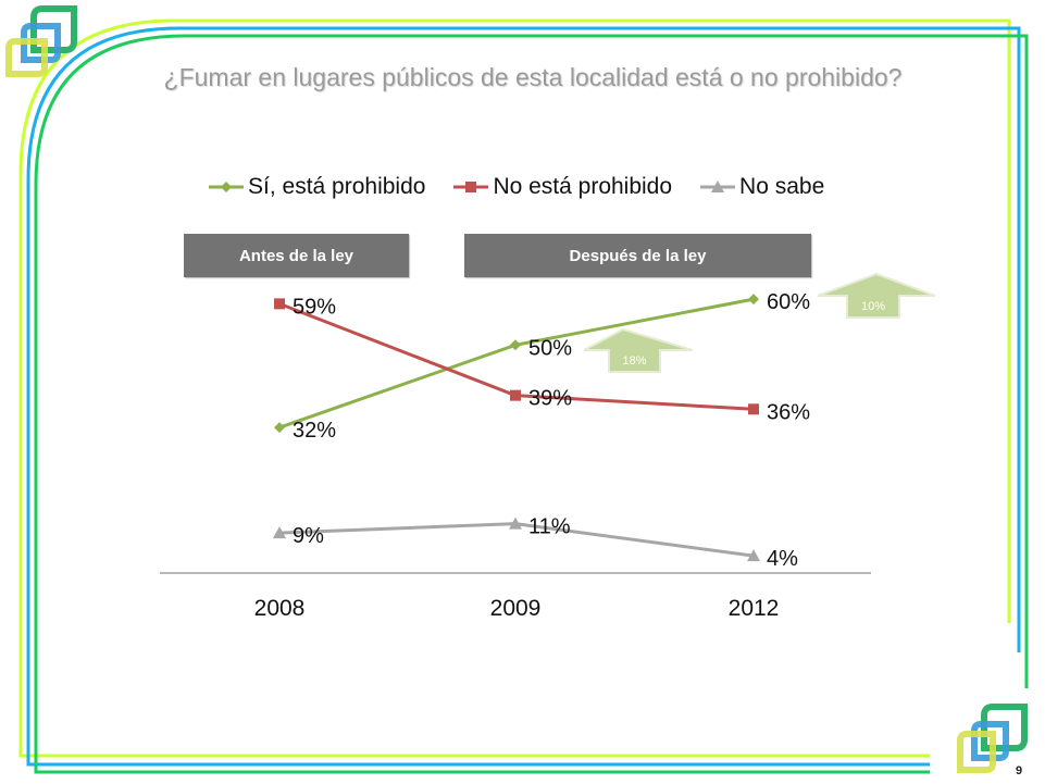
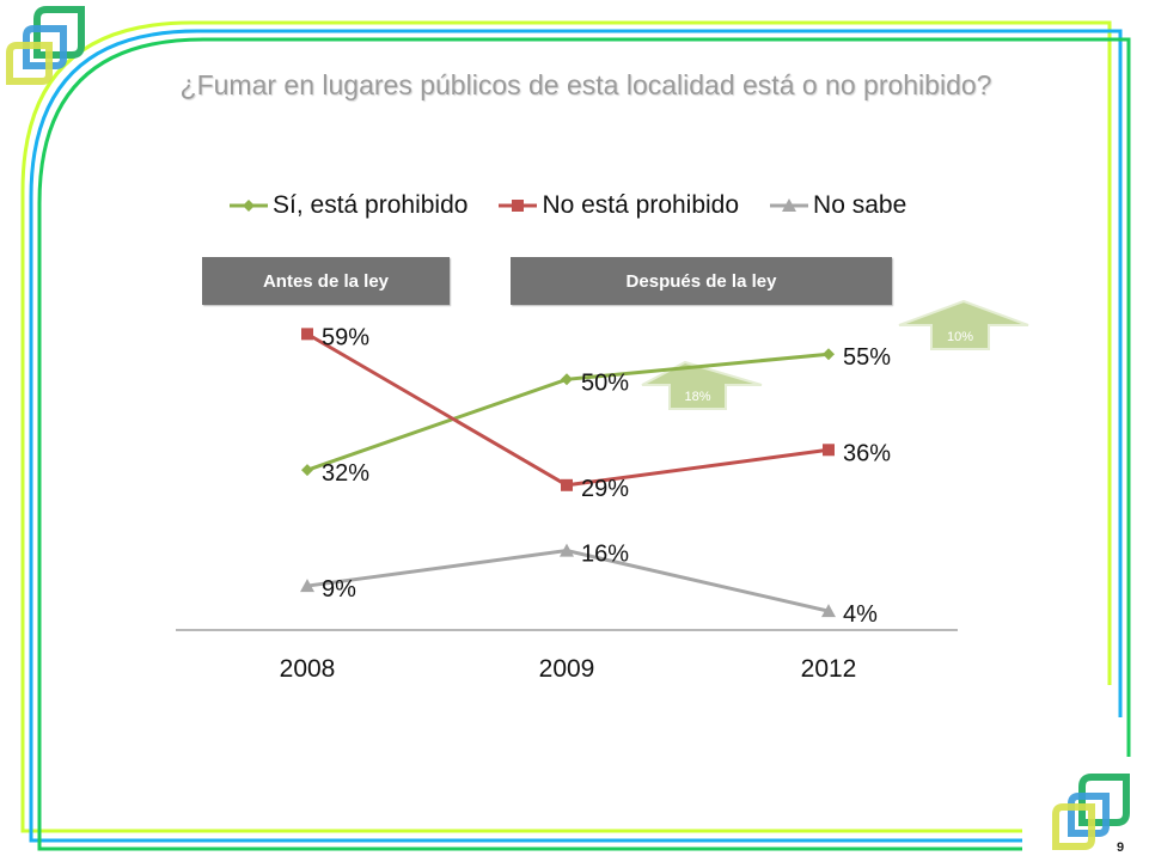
No está prohibido/2009: 39% -> 29%
No sabe/2009: 11% -> 16%
Sí, está prohibido/2012: 60% -> 55%
